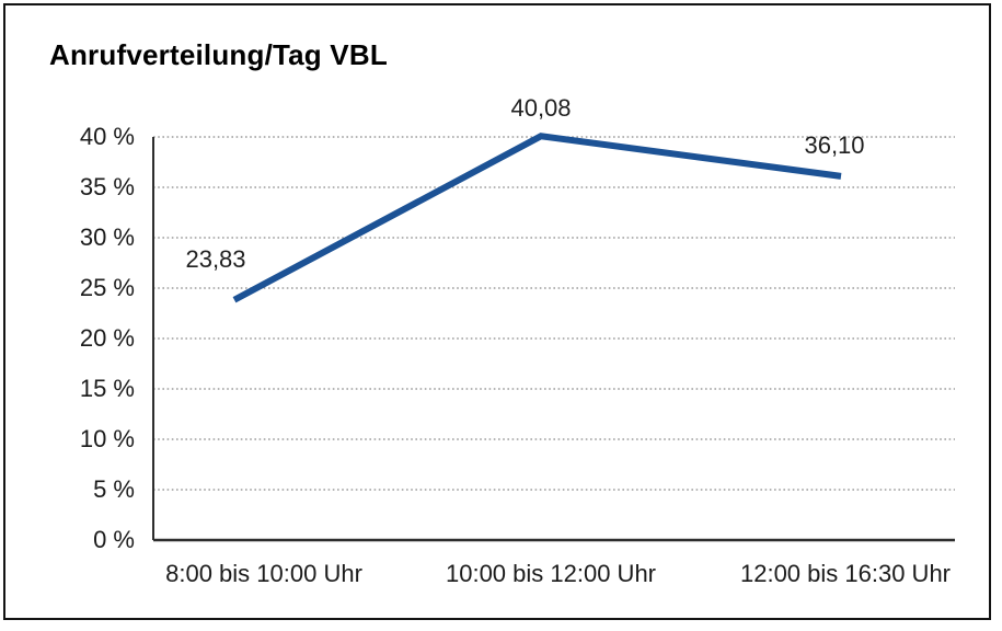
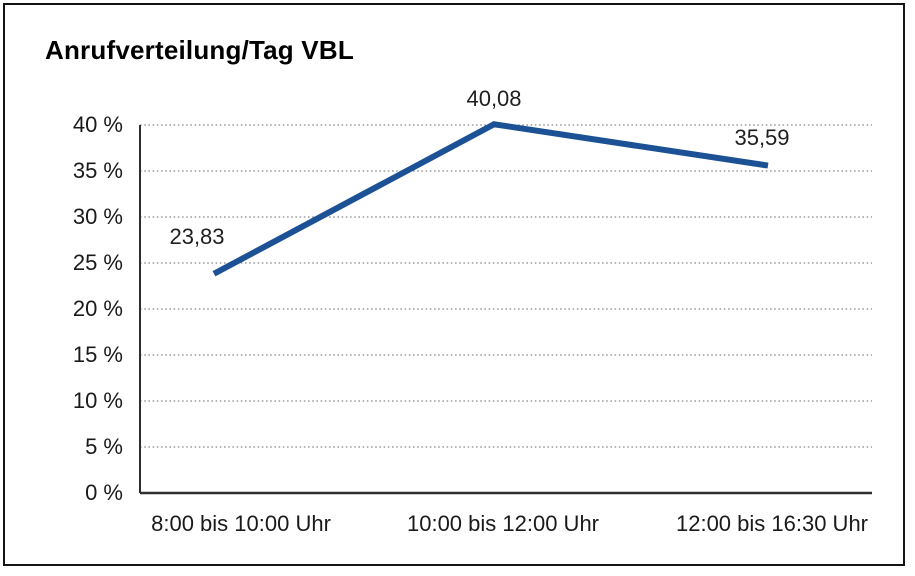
12:00 bis 16:30 Uhr: 36,10 -> 35,59
